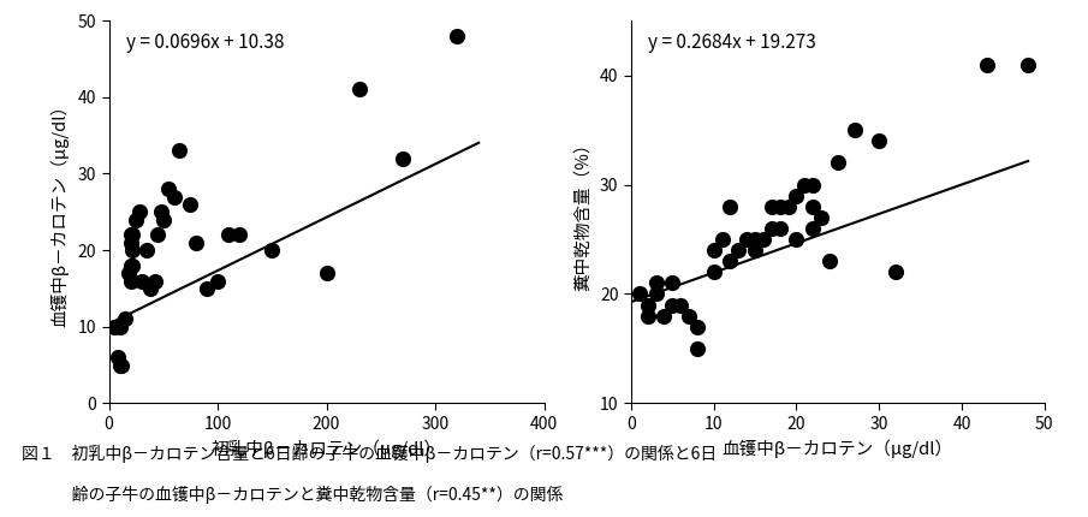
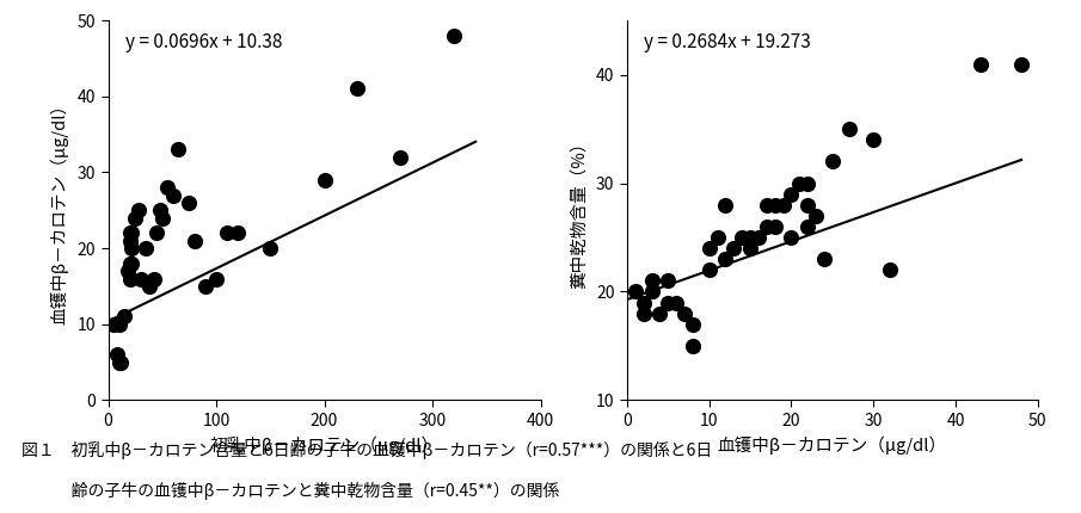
200: 17 -> 29
